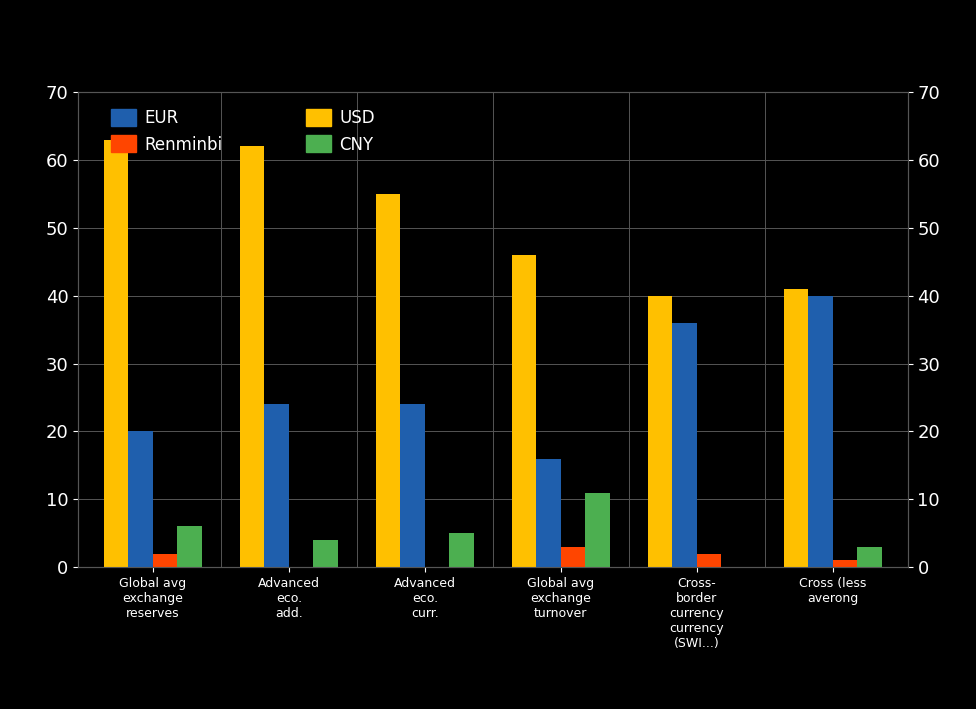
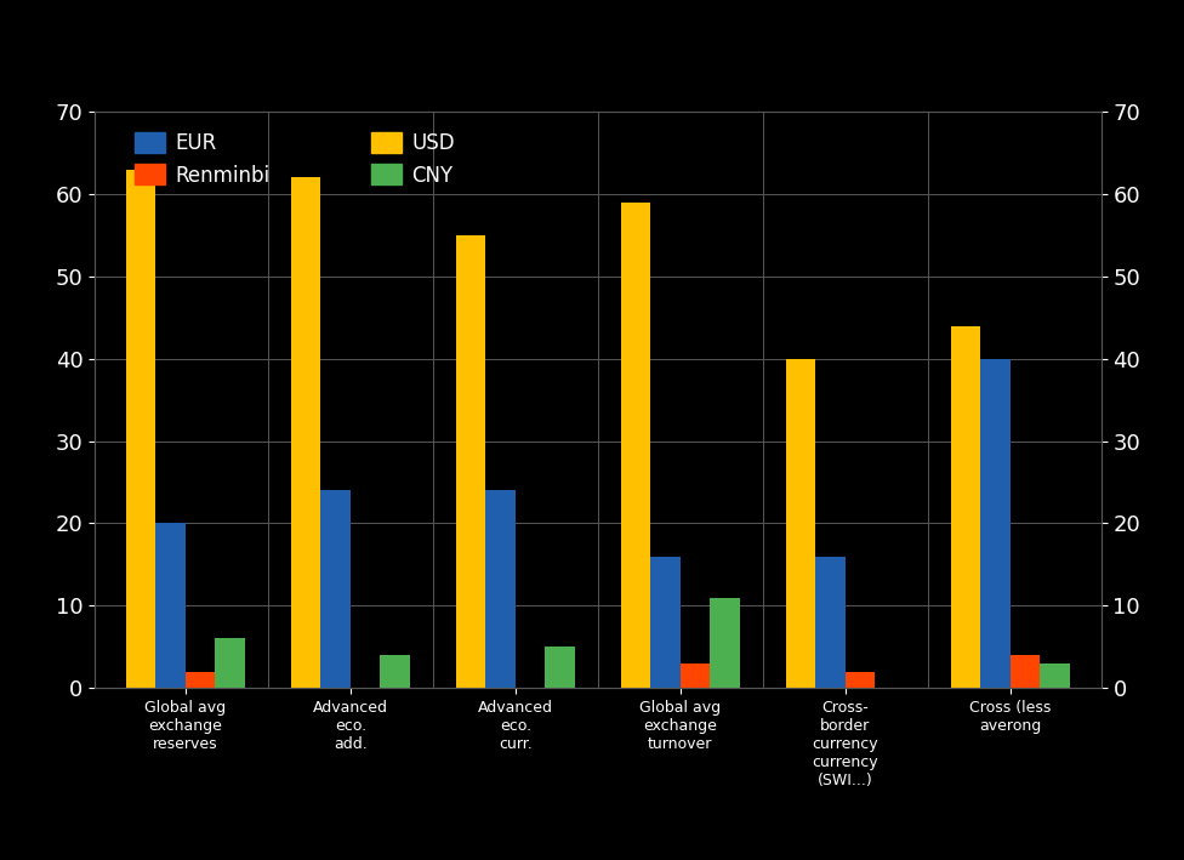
USD/Global avg exchange turnover: 46 -> 59
EUR/Cross- border currency currency (SWI...): 36 -> 16
USD/Cross (less averong: 41 -> 44
Renminbi/Cross (less averong: 1 -> 4
